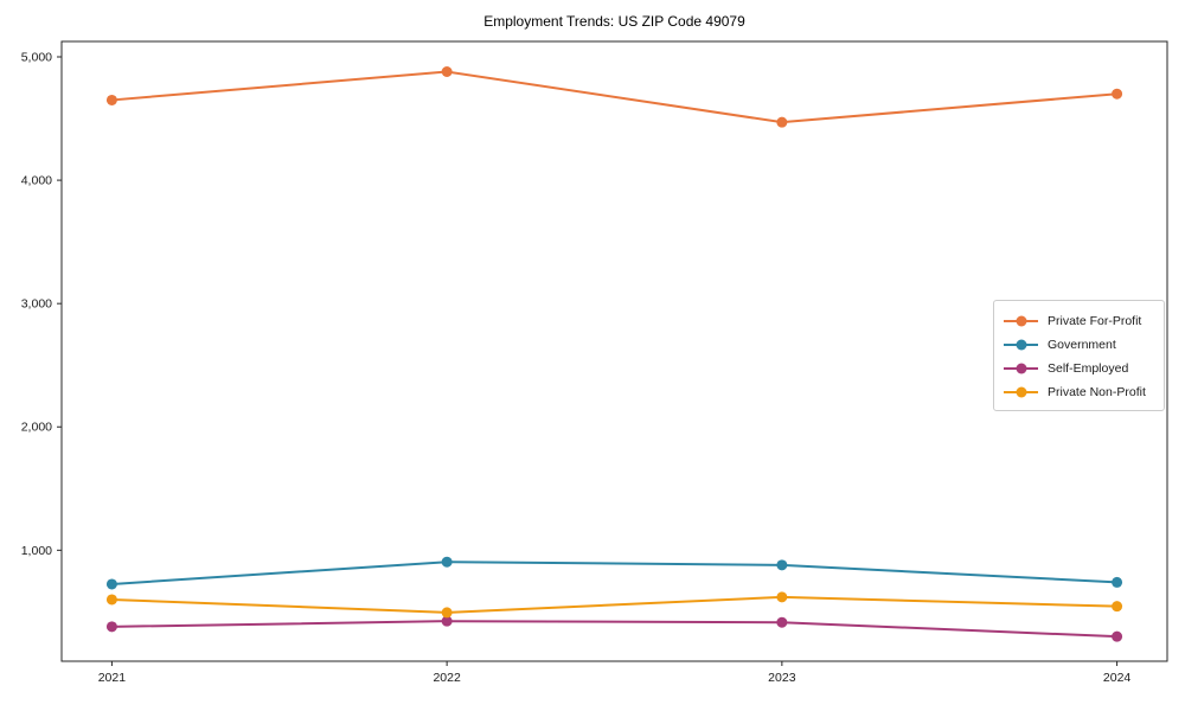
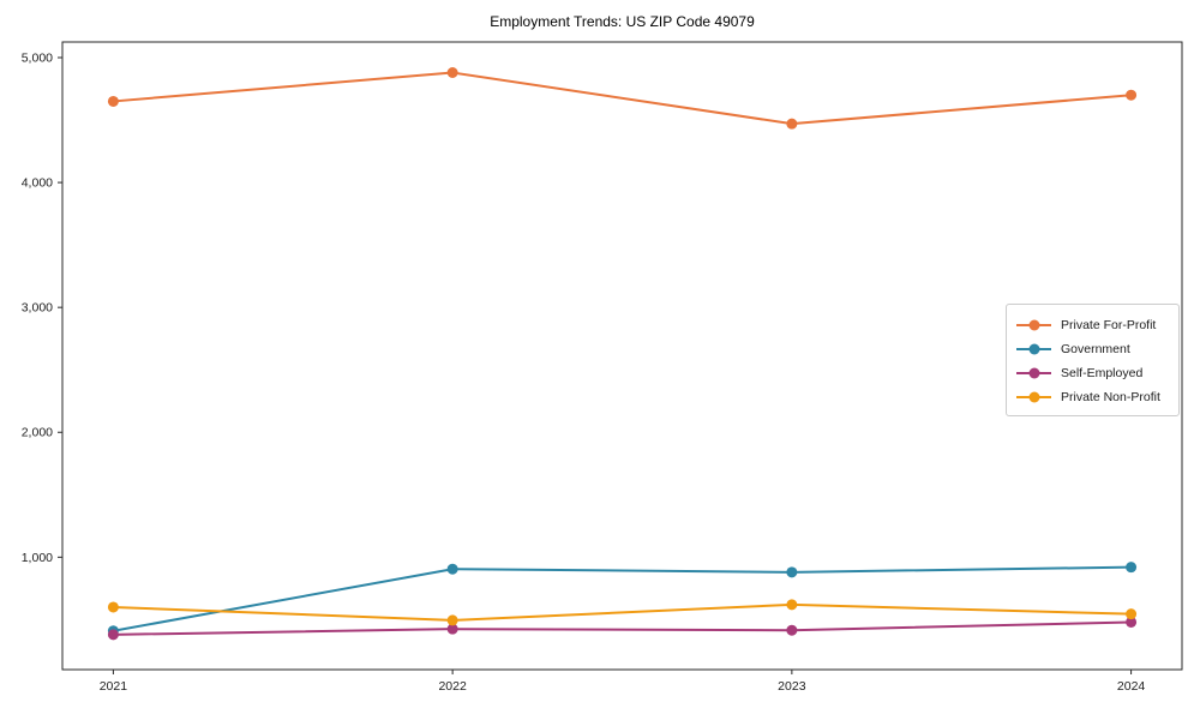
Government/2021: 720 -> 410
Government/2024: 740 -> 920
Self-Employed/2024: 300 -> 480
